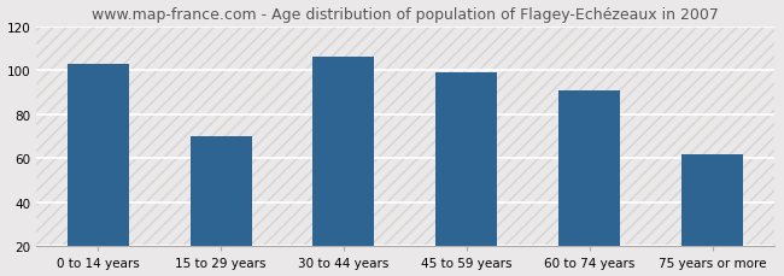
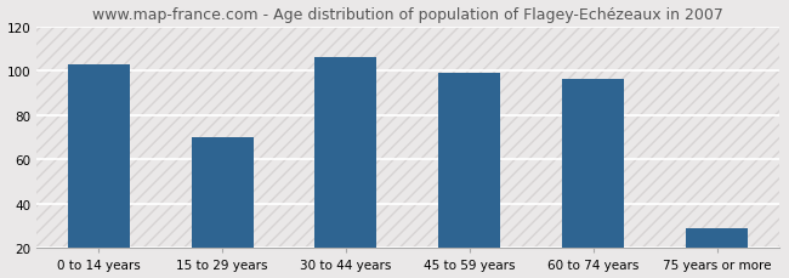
60 to 74 years: 91 -> 96
75 years or more: 62 -> 29
